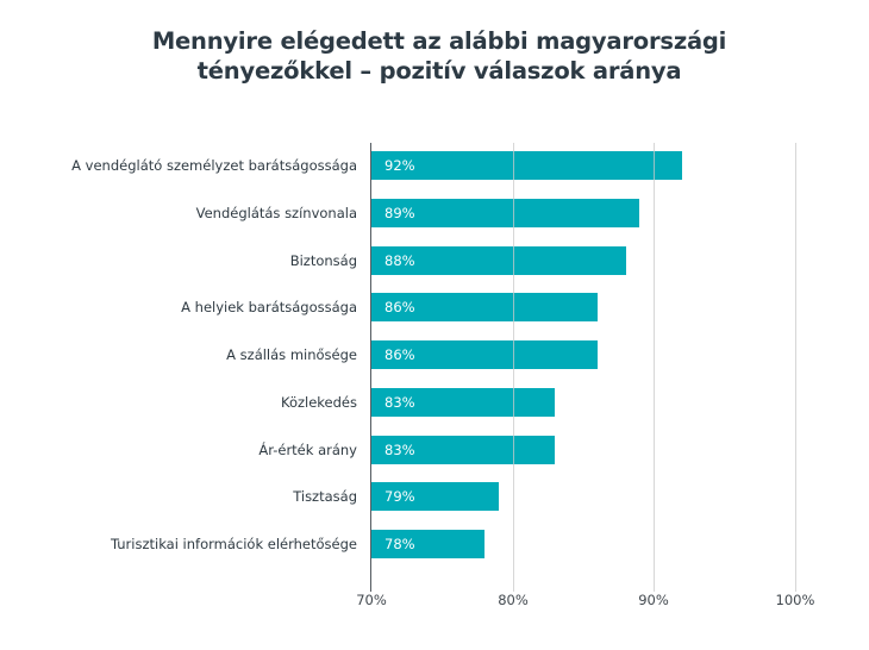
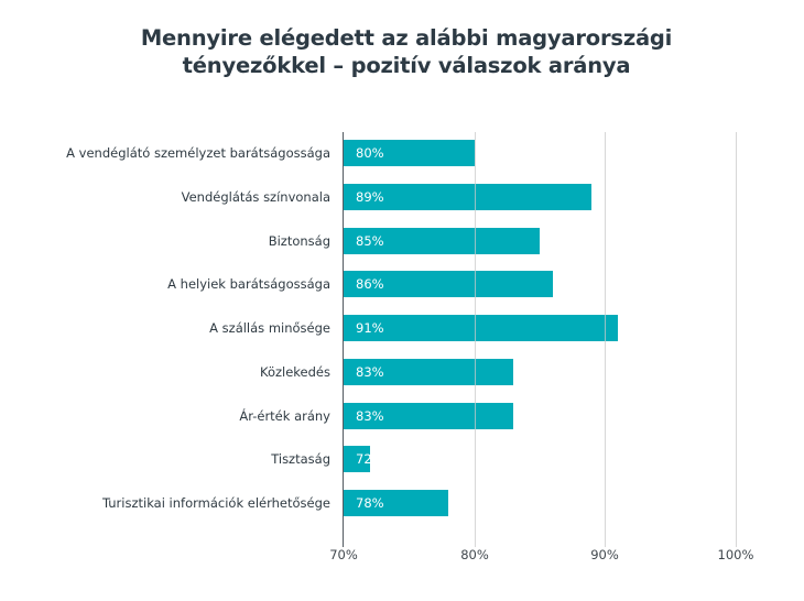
A vendéglátó személyzet barátságossága: 92% -> 80%
Biztonság: 88% -> 85%
A szállás minősége: 86% -> 91%
Tisztaság: 79% -> 72%
